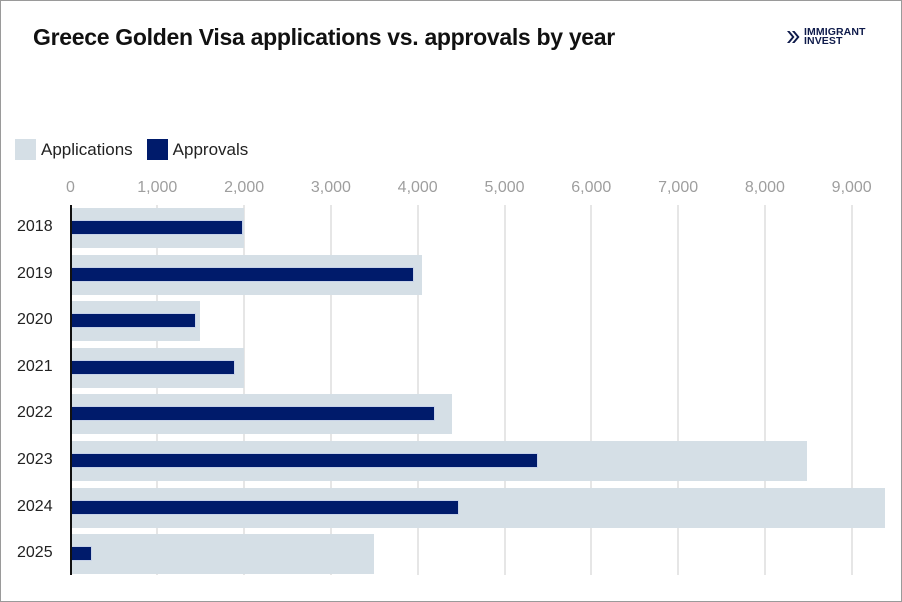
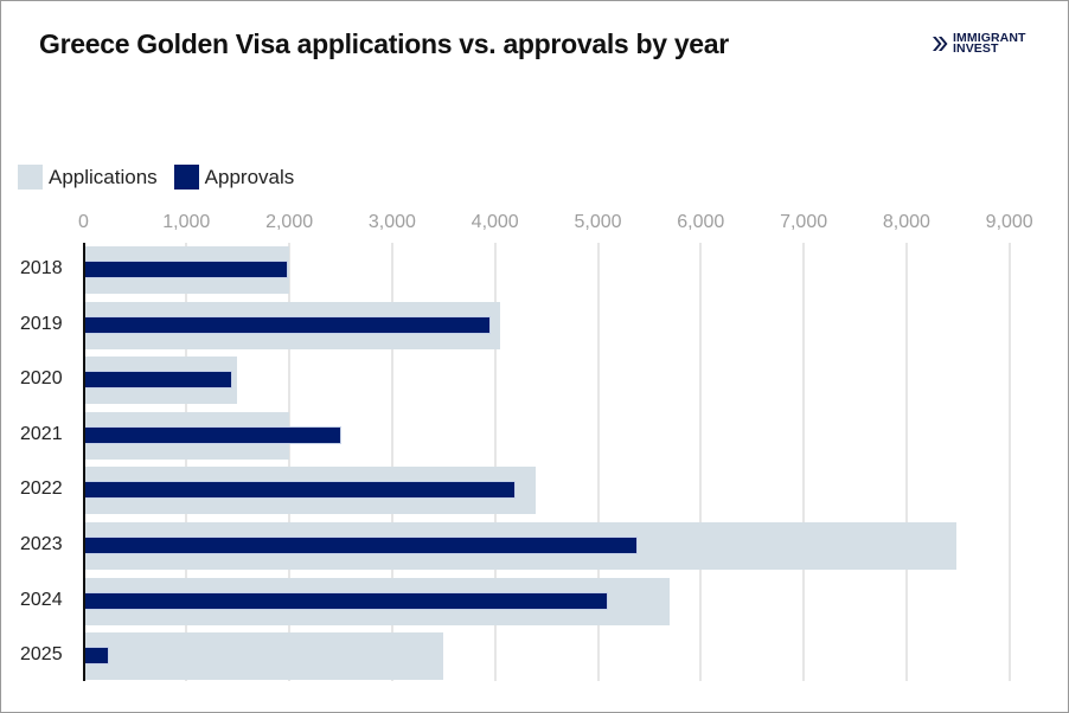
Approvals/2021: 1900 -> 2500
Applications/2024: 9400 -> 5700
Approvals/2024: 4500 -> 5100
